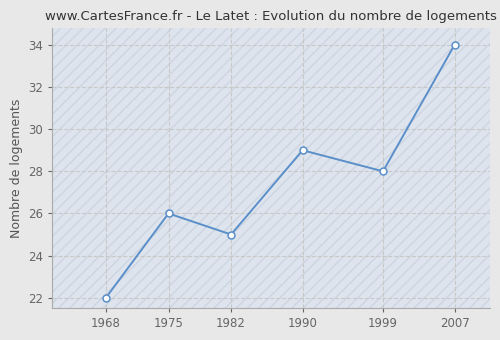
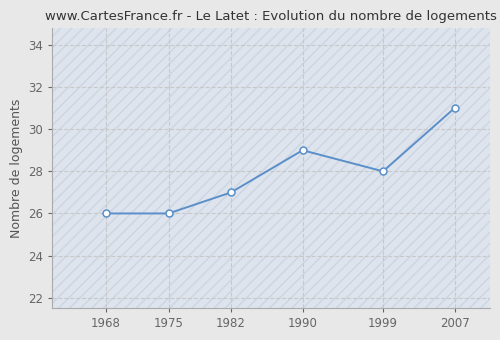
1968: 22 -> 26
1982: 25 -> 27
2007: 34 -> 31
